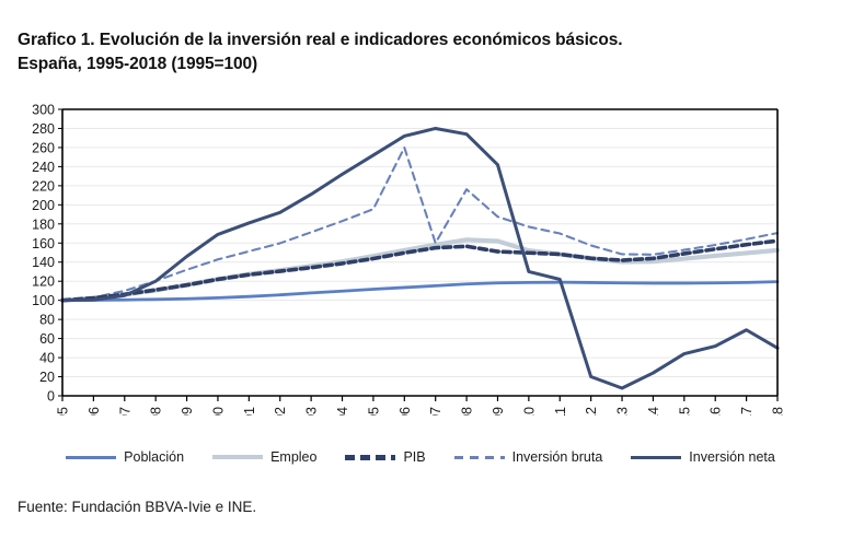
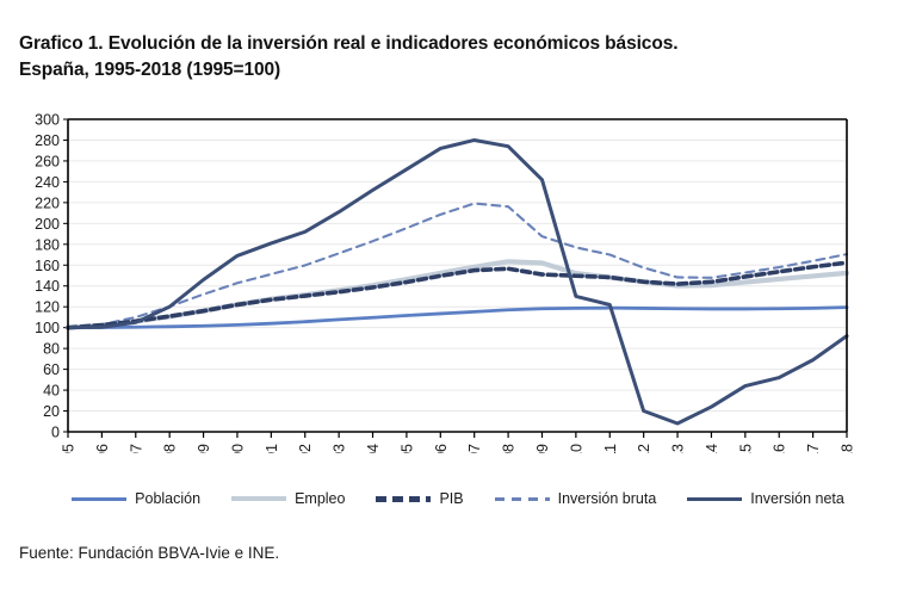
Inversión bruta/2006: 260 -> 210
Inversión bruta/2007: 160 -> 220
Inversión neta/2018: 50 -> 90
